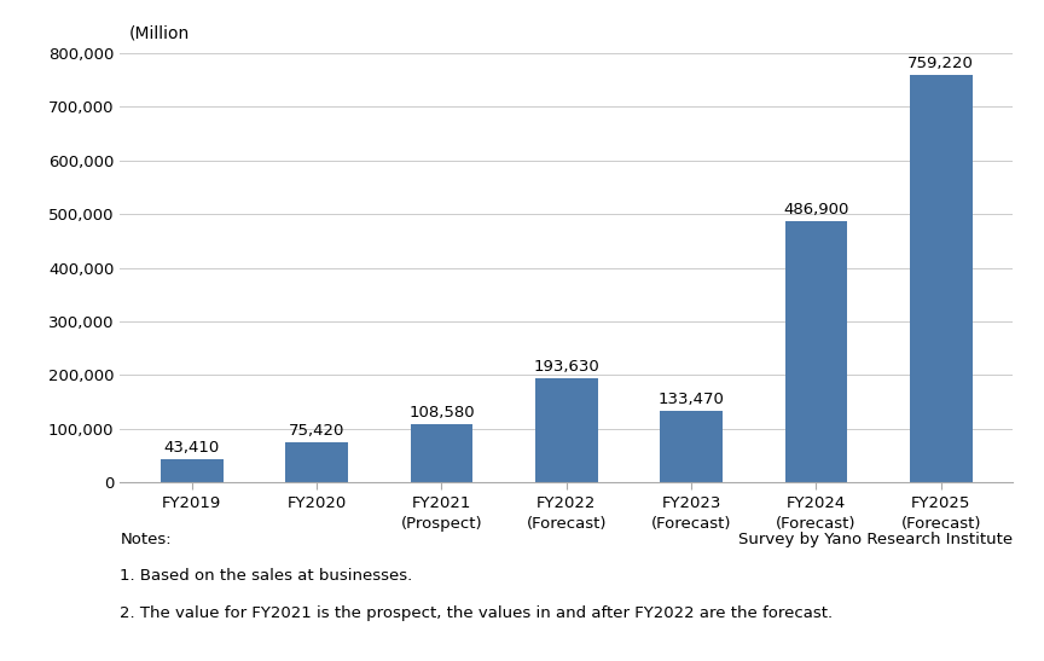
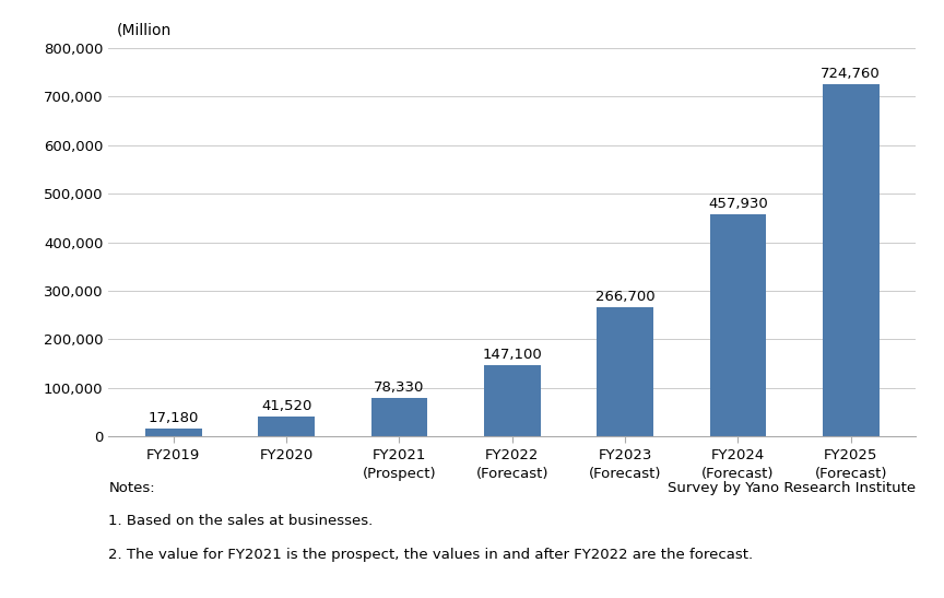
FY2019: 43,410 -> 17,180
FY2020: 75,420 -> 41,520
FY2021 (Prospect): 108,580 -> 78,330
FY2022 (Forecast): 193,630 -> 147,100
FY2023 (Forecast): 133,470 -> 266,700
FY2024 (Forecast): 486,900 -> 457,930
FY2025 (Forecast): 759,220 -> 724,760
